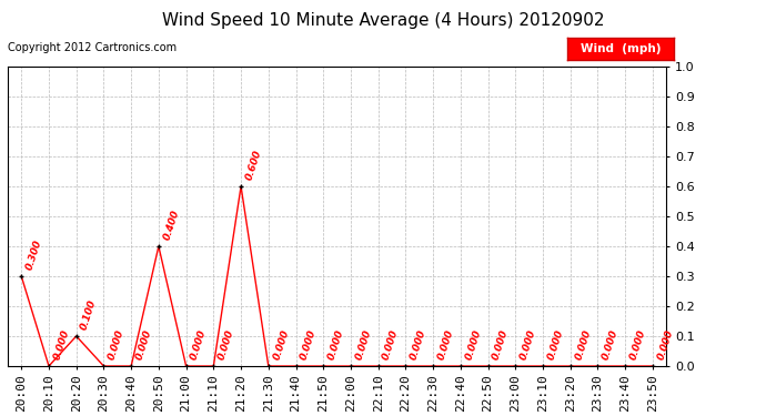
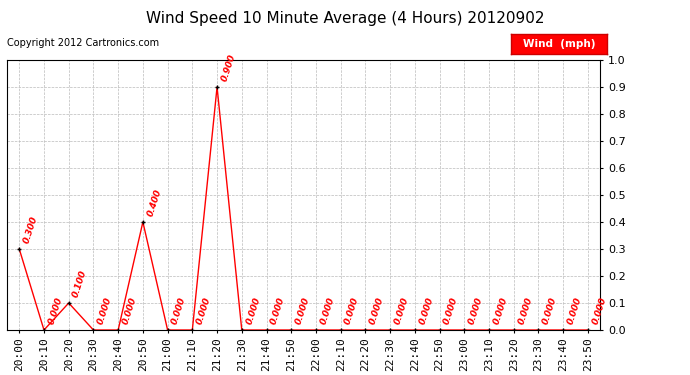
21:20: 0.600 -> 0.900
